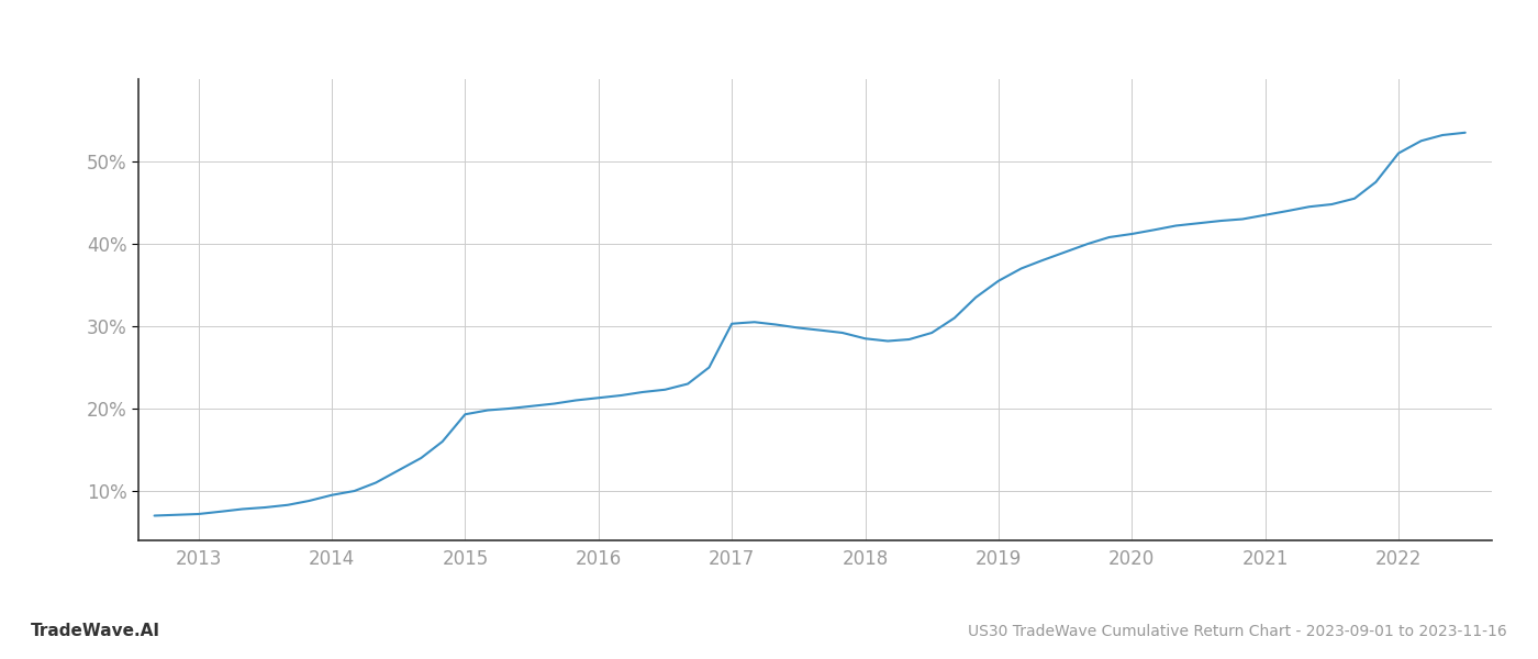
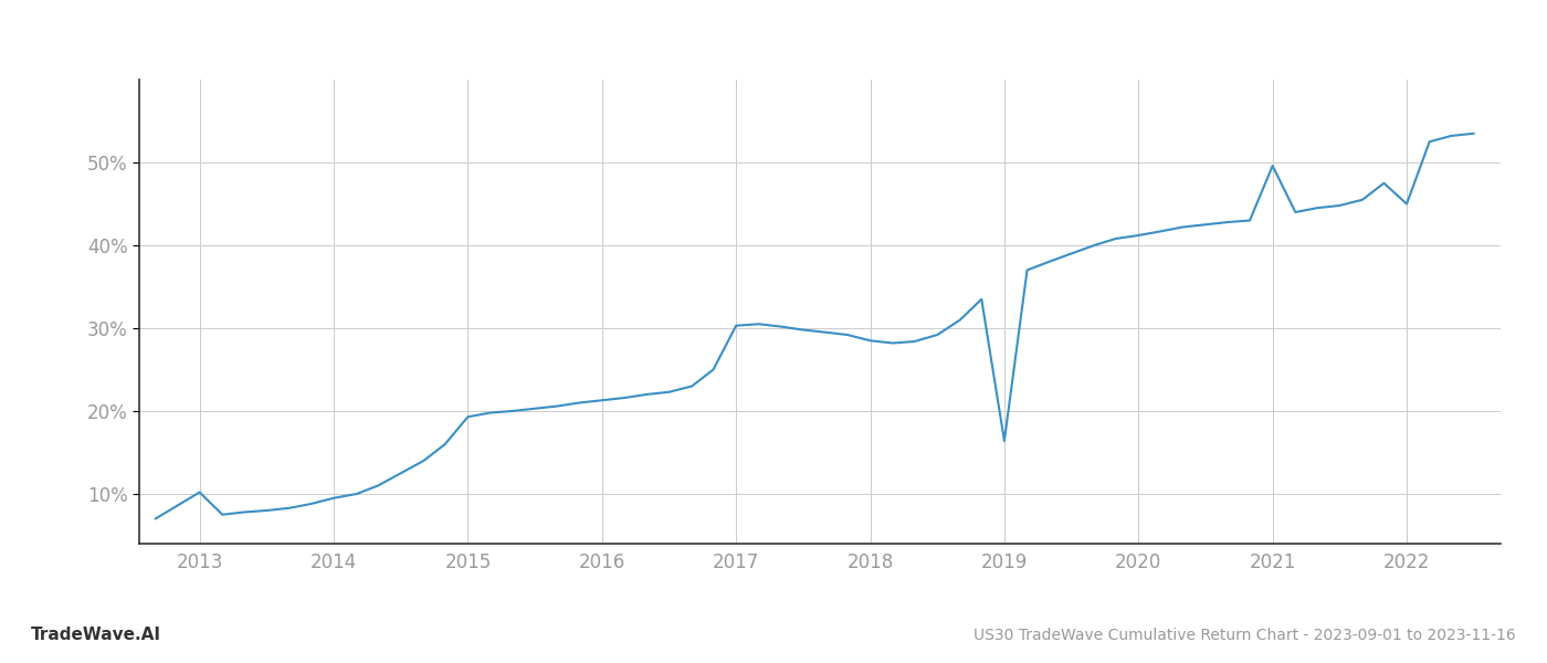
2013: 7.2% -> 10.2%
2019: 35.5% -> 16.4%
2021: 43.5% -> 49.6%
2022: 51.0% -> 45.0%
